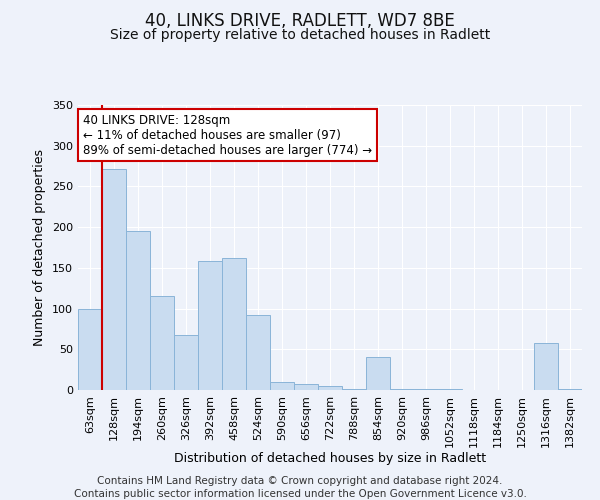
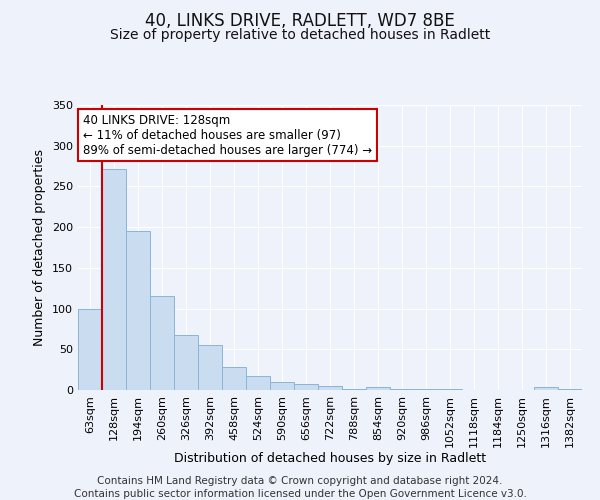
392sqm: 158 -> 55
458sqm: 162 -> 28
524sqm: 92 -> 17
854sqm: 40 -> 4
1316sqm: 58 -> 4
